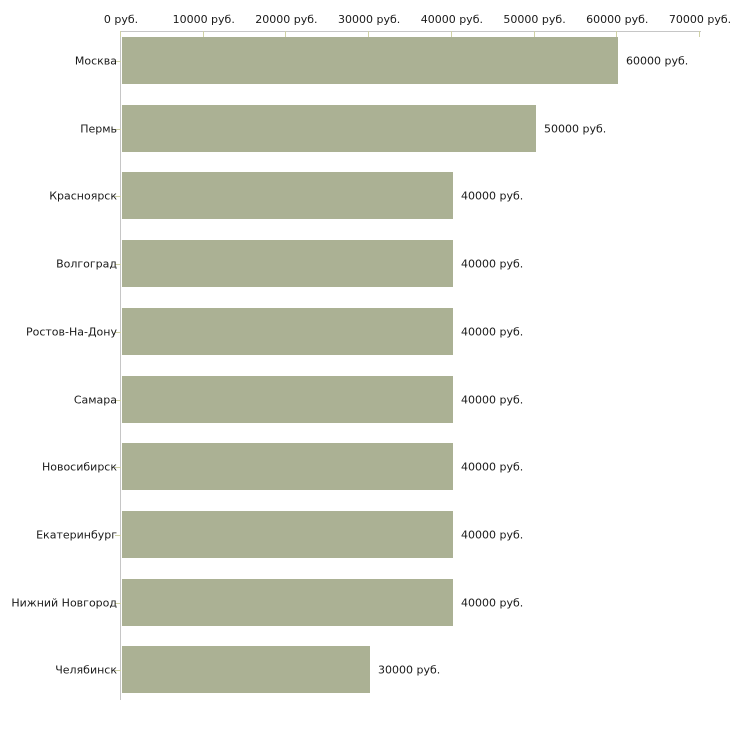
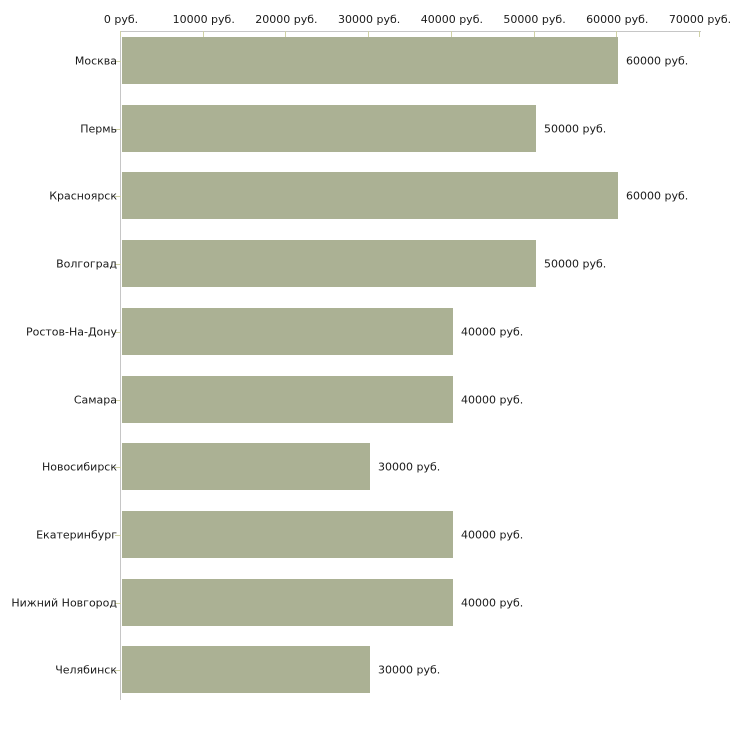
Красноярск: 40000 -> 60000
Волгоград: 40000 -> 50000
Новосибирск: 40000 -> 30000
